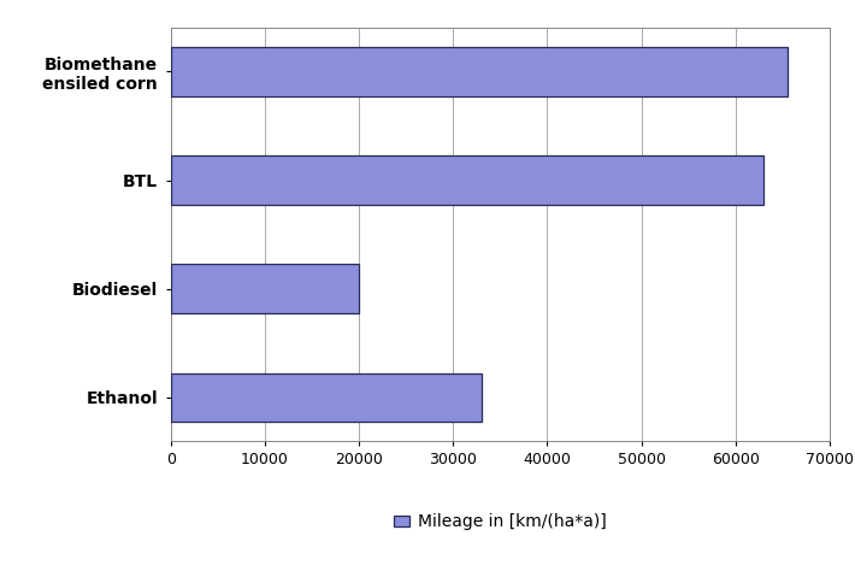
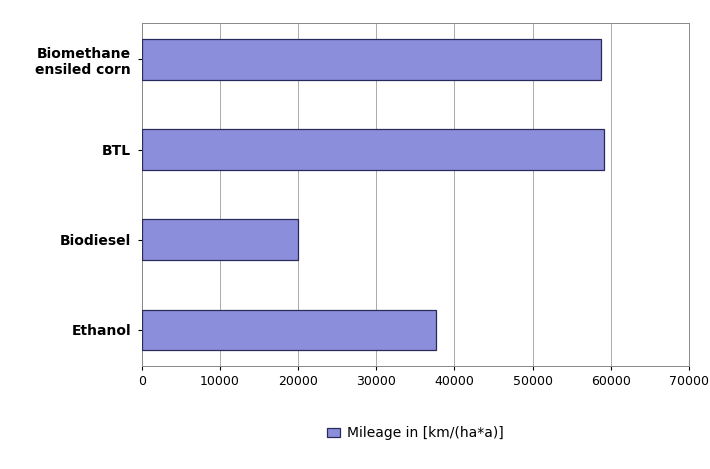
Biomethane ensiled corn: 65500 -> 58800
BTL: 63000 -> 59200
Ethanol: 33000 -> 37600
